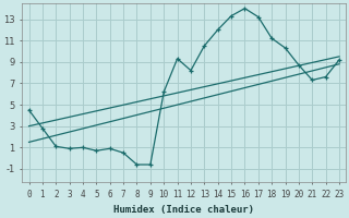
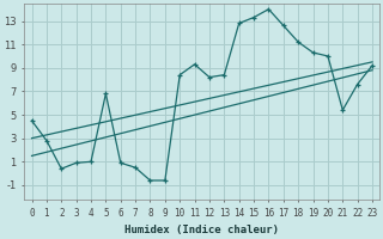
2: 1.1 -> 0.4
5: 0.7 -> 6.8
10: 6.2 -> 8.4
13: 10.5 -> 8.4
14: 12.0 -> 12.8
17: 13.2 -> 12.6
20: 8.7 -> 10.0
21: 7.3 -> 5.4
